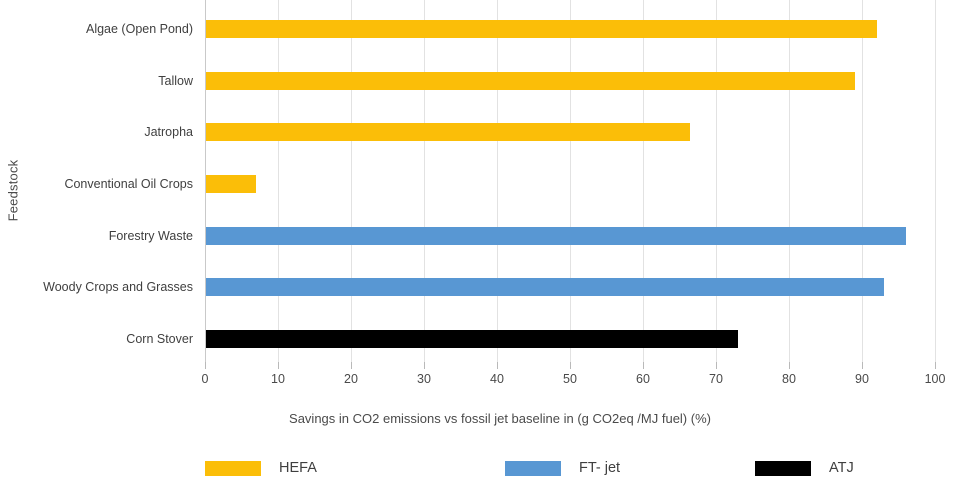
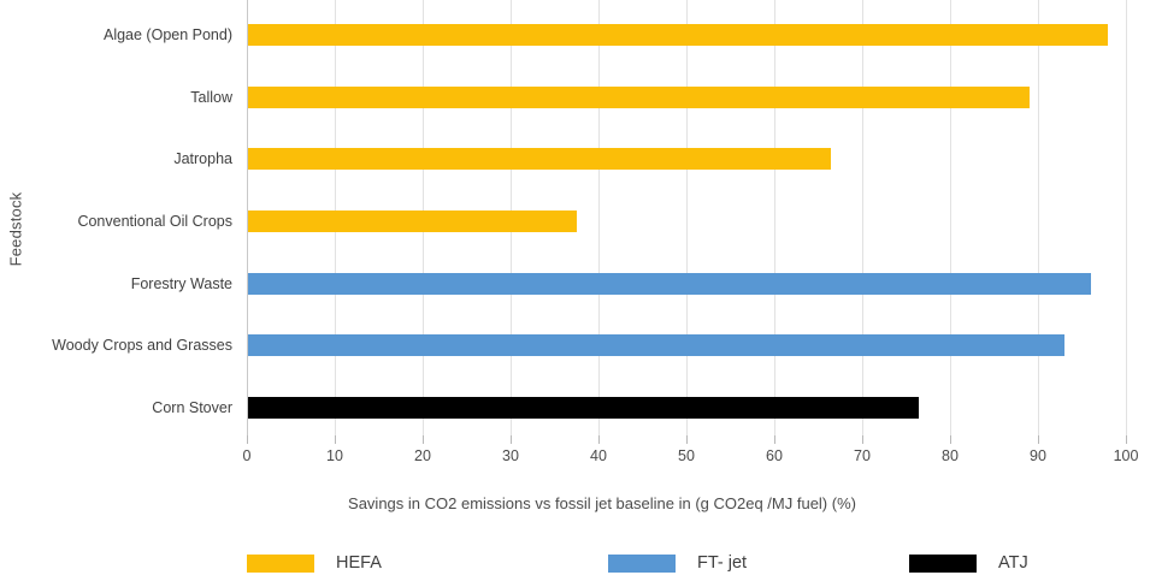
Algae (Open Pond): 92 -> 98
Conventional Oil Crops: 7 -> 38
Corn Stover: 73 -> 76
